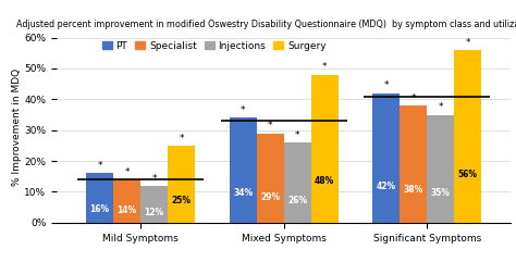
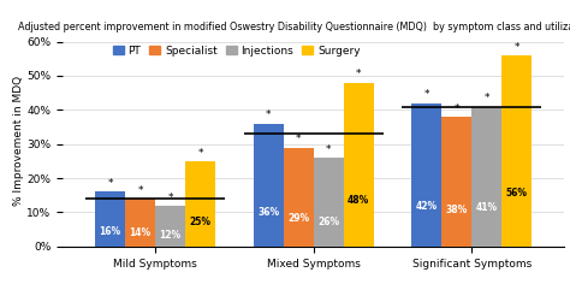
PT/Mixed Symptoms: 34% -> 36%
Injections/Significant Symptoms: 35% -> 41%
